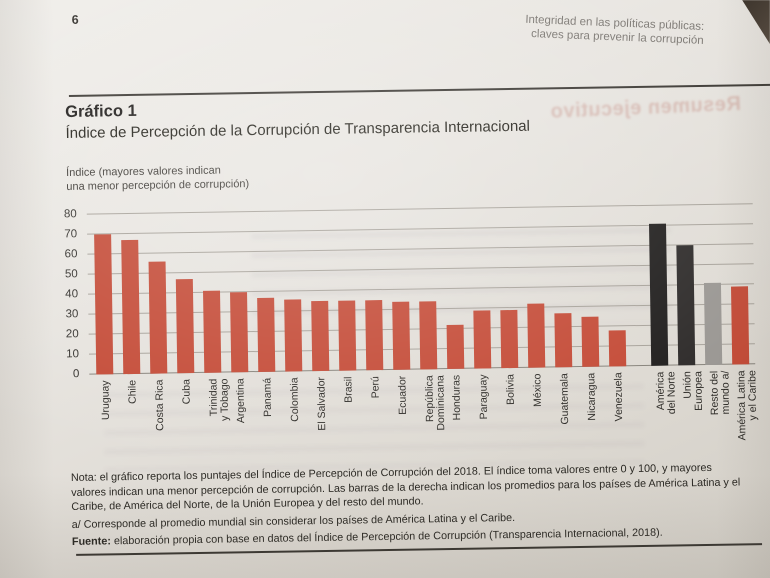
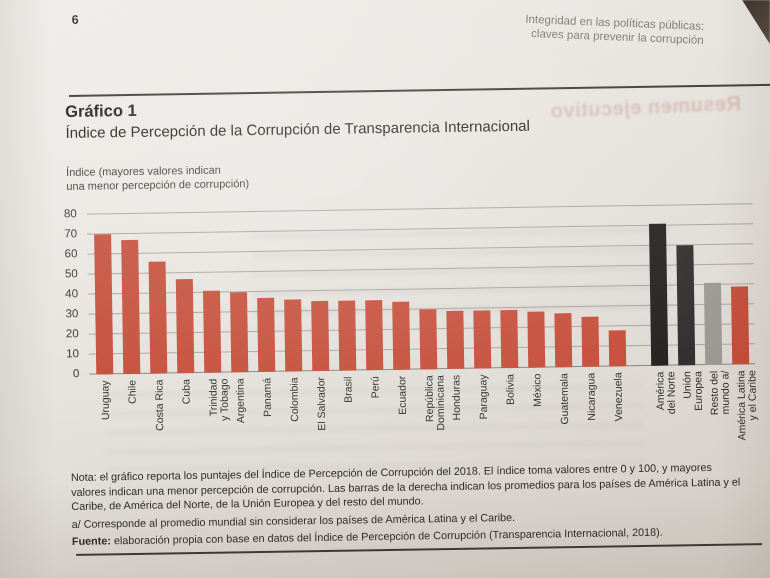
República Dominicana: 34 -> 30
Honduras: 22 -> 29
México: 32 -> 28
